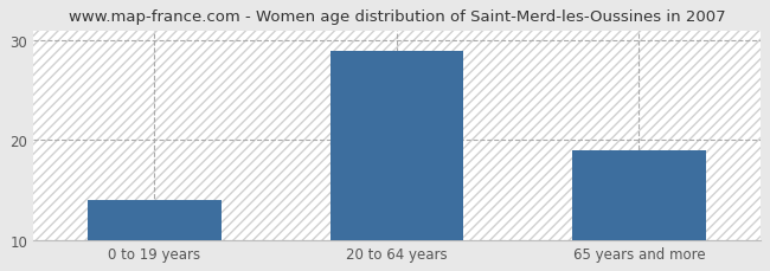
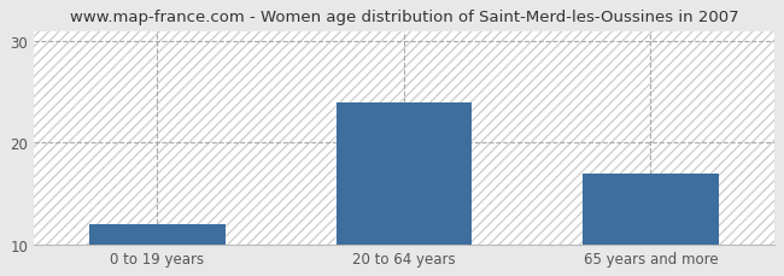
0 to 19 years: 14 -> 12
20 to 64 years: 29 -> 24
65 years and more: 19 -> 17
